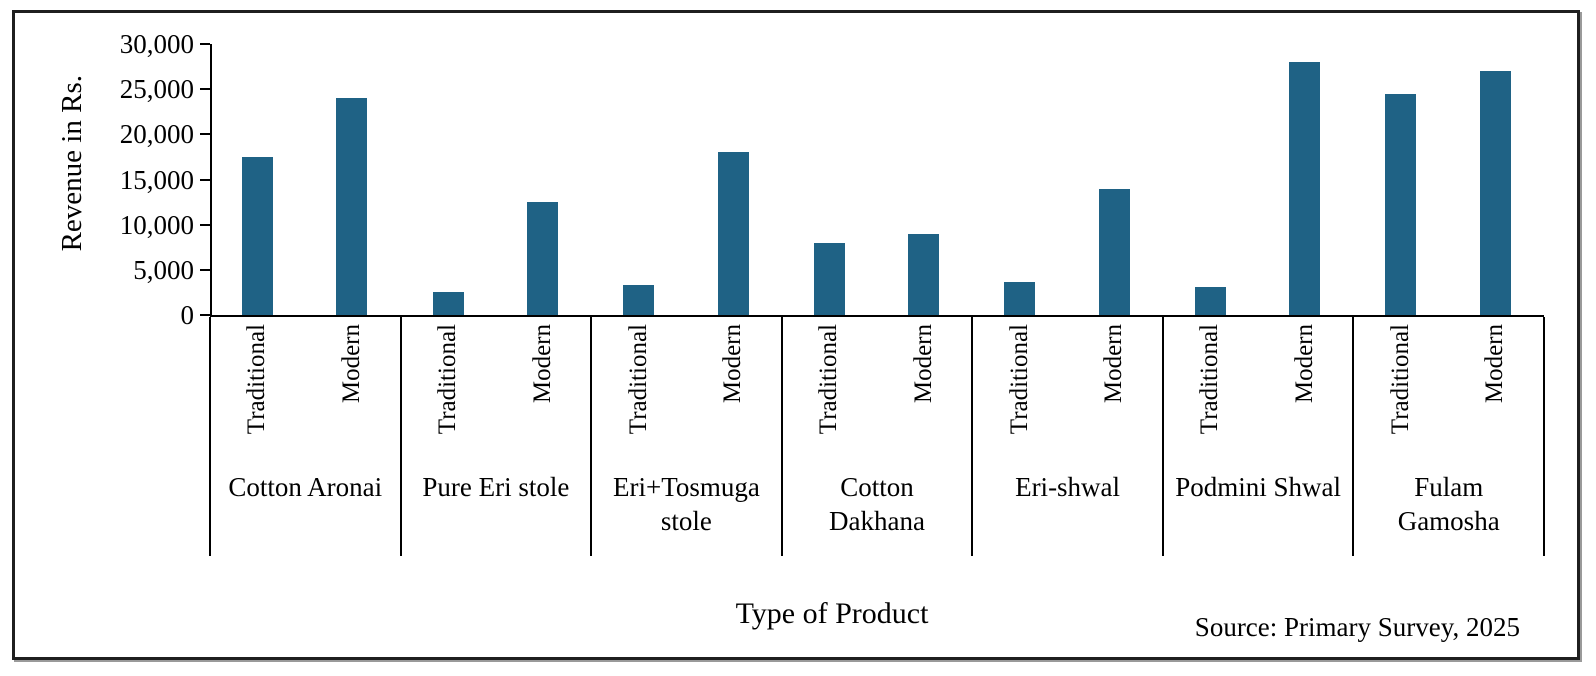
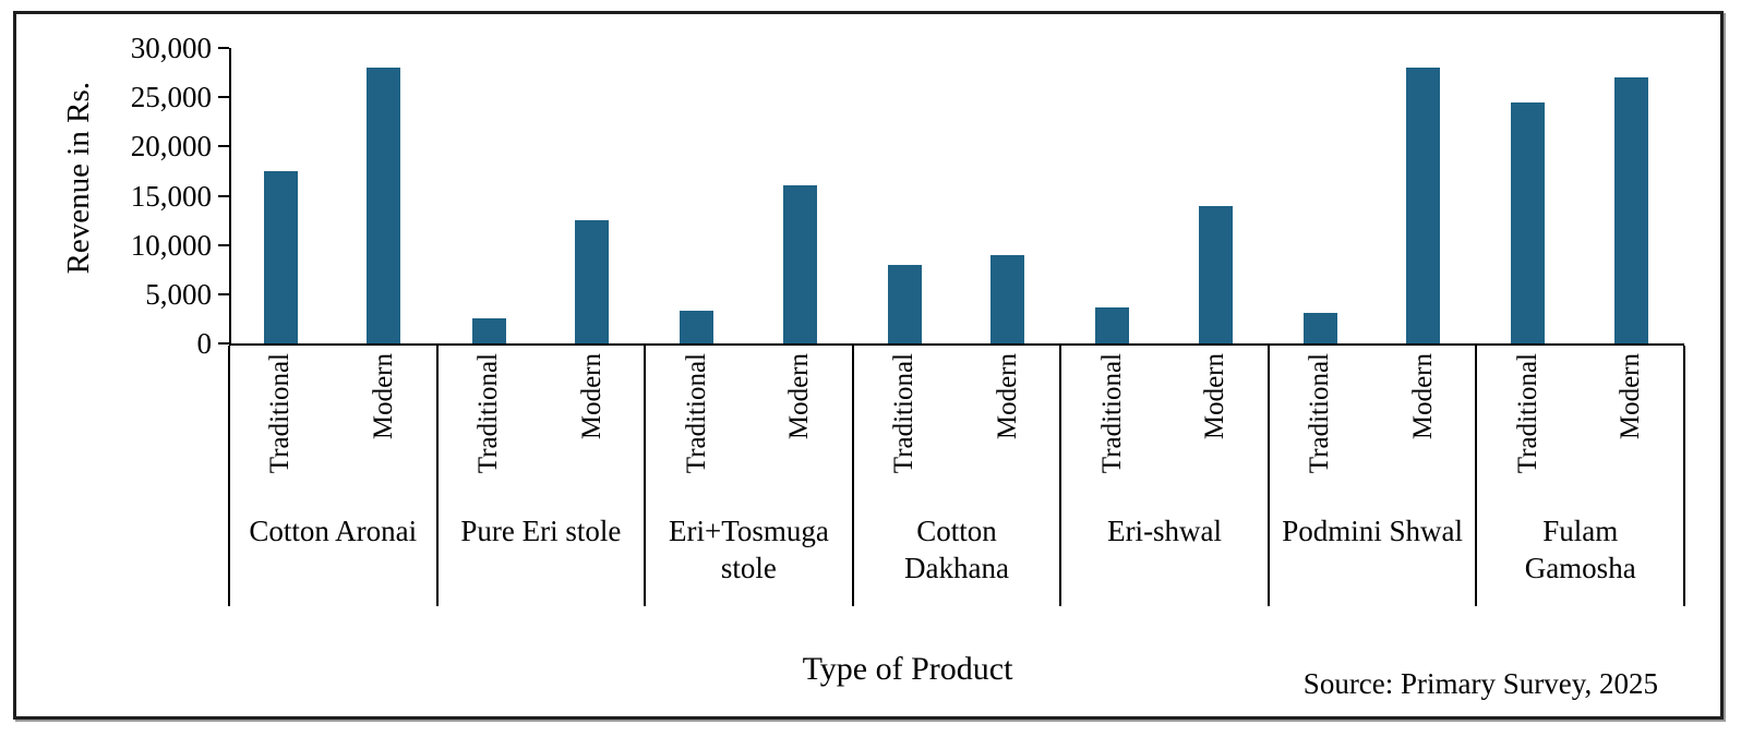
Modern/Cotton Aronai: 24000 -> 28000
Modern/Eri+Tosmuga stole: 18000 -> 16000
